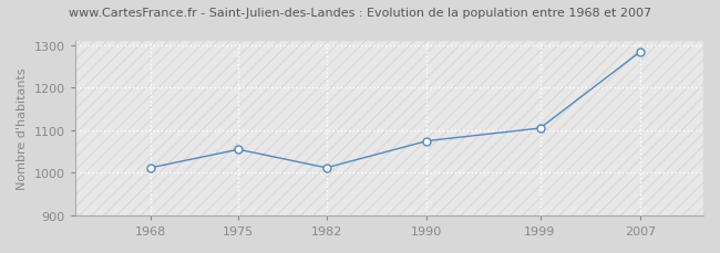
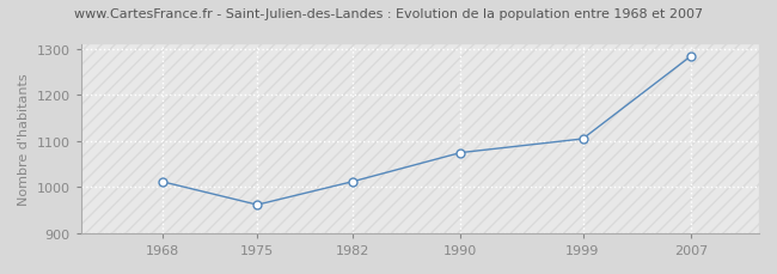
1975: 1055 -> 962
